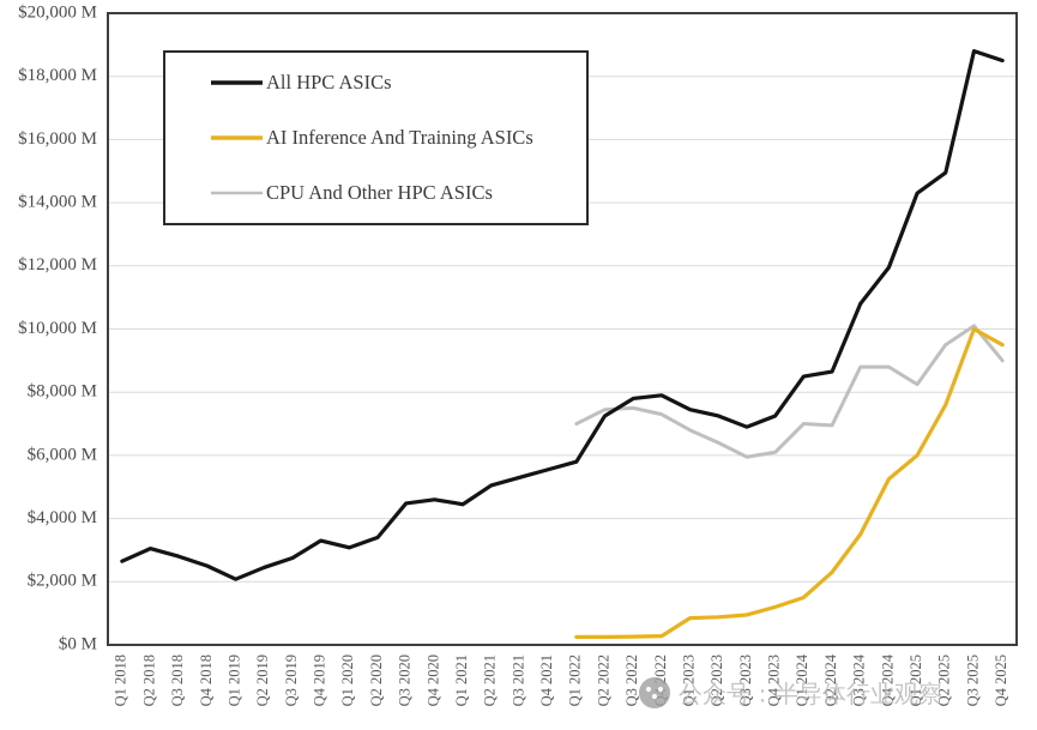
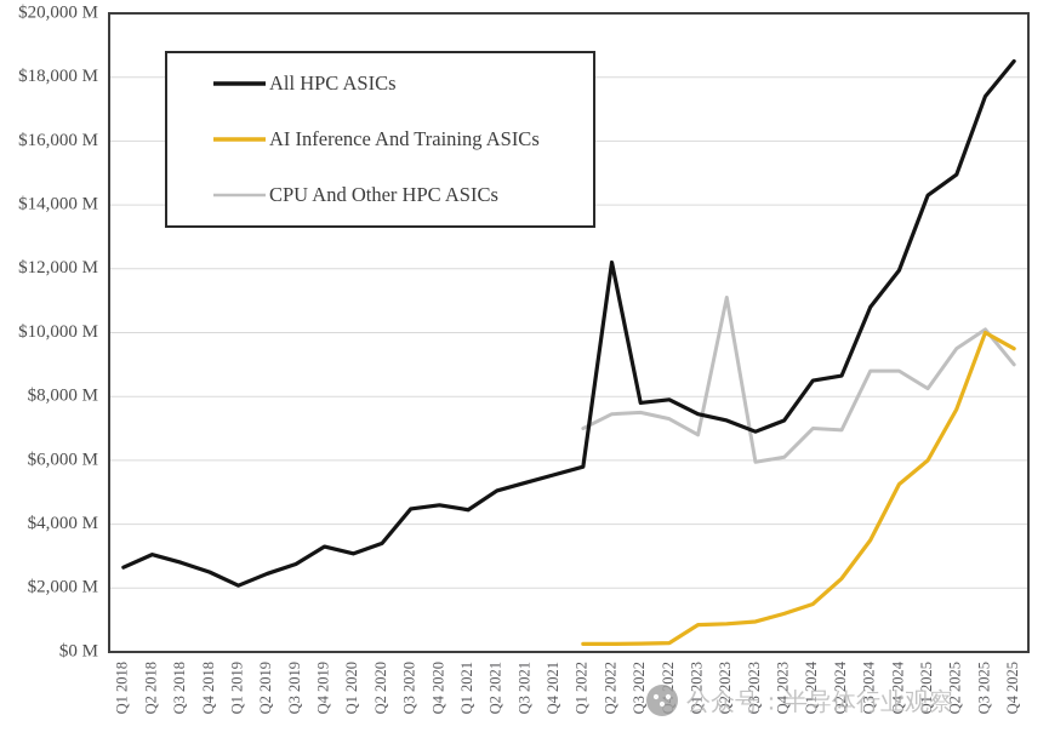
All HPC ASICs/Q2 2022: $7200M -> $12200M
CPU And Other HPC ASICs/Q2 2023: $6400M -> $11100M
All HPC ASICs/Q3 2025: $18800M -> $17400M
